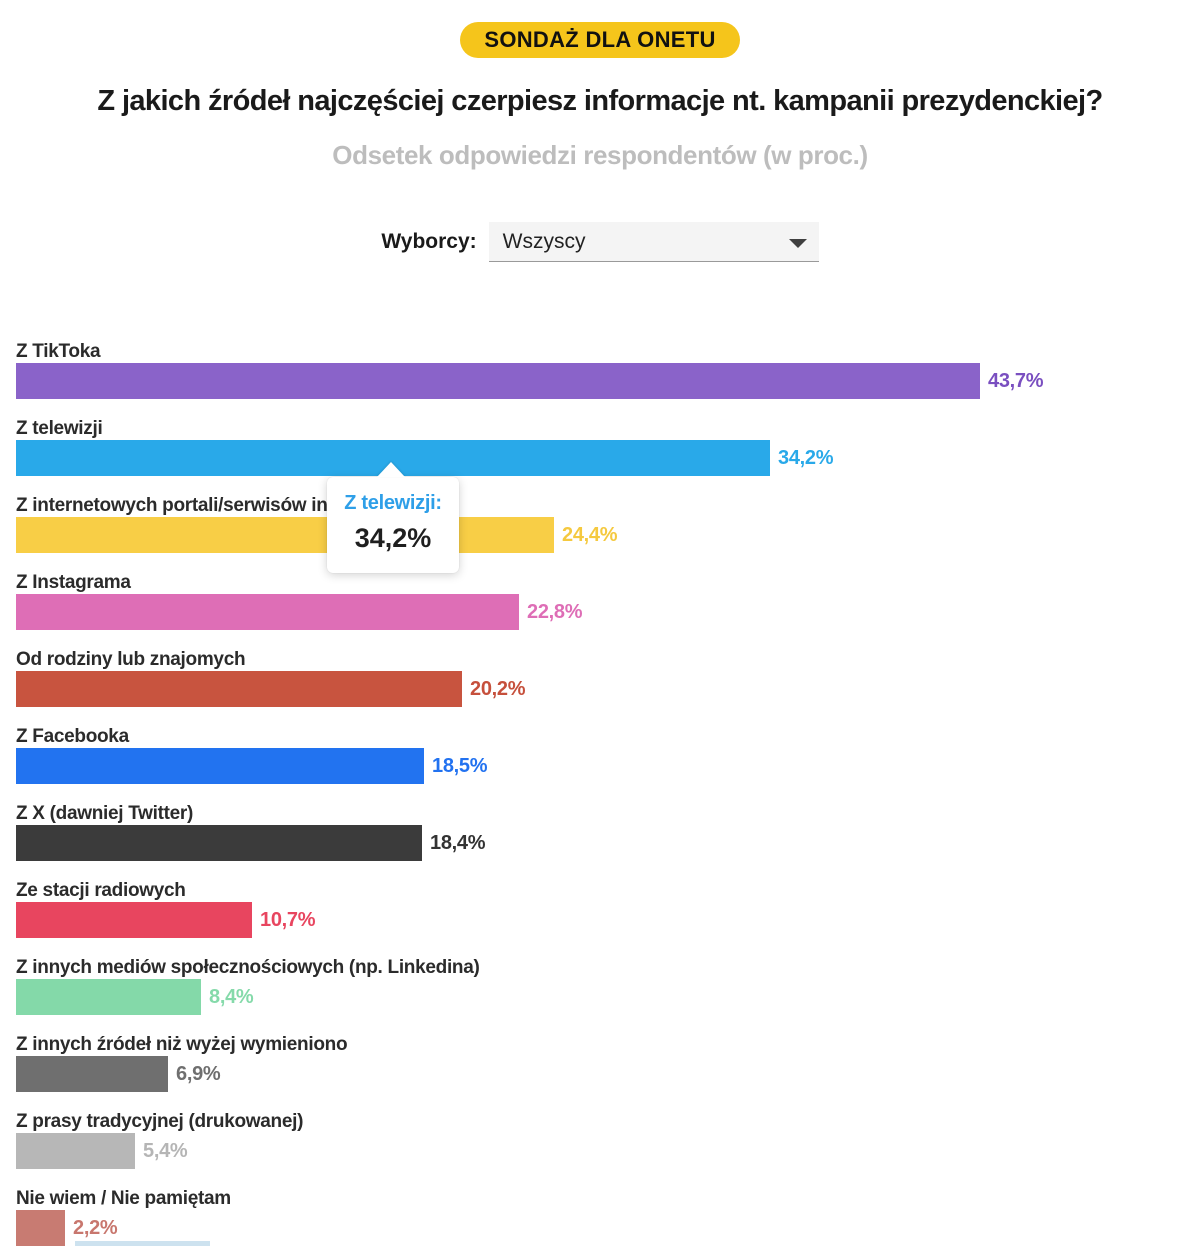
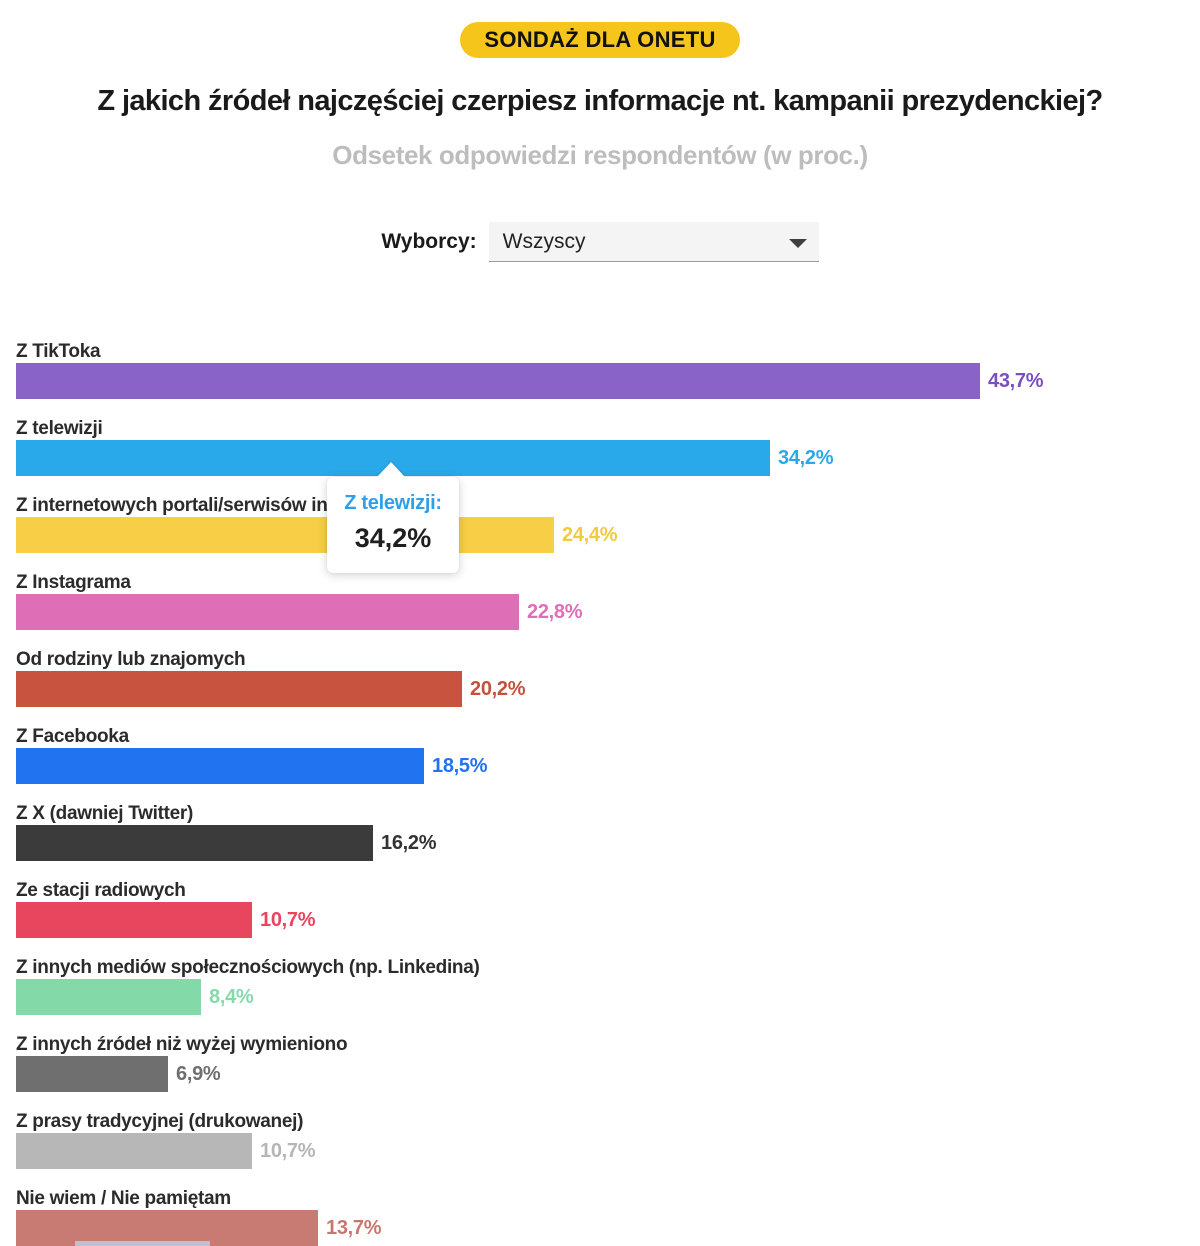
Z X (dawniej Twitter): 18,4% -> 16,2%
Z prasy tradycyjnej (drukowanej): 5,4% -> 10,7%
Nie wiem / Nie pamiętam: 2,2% -> 13,7%
